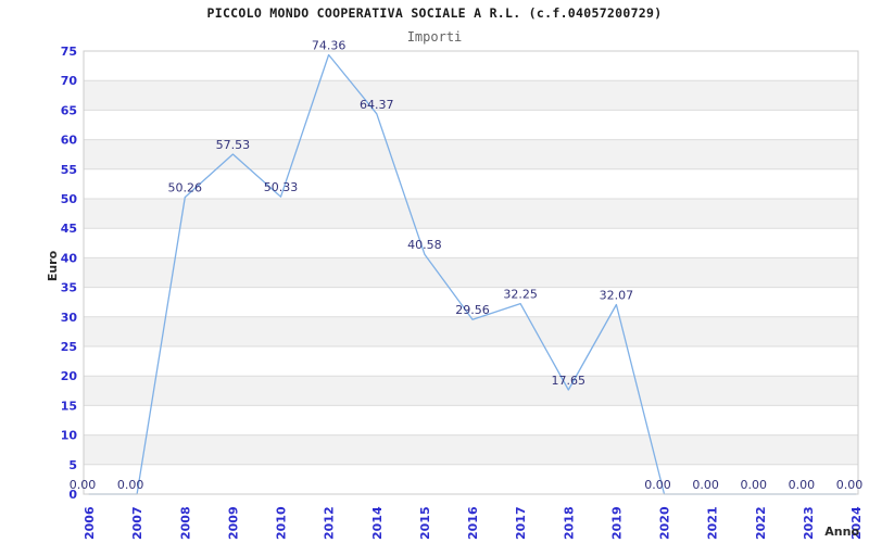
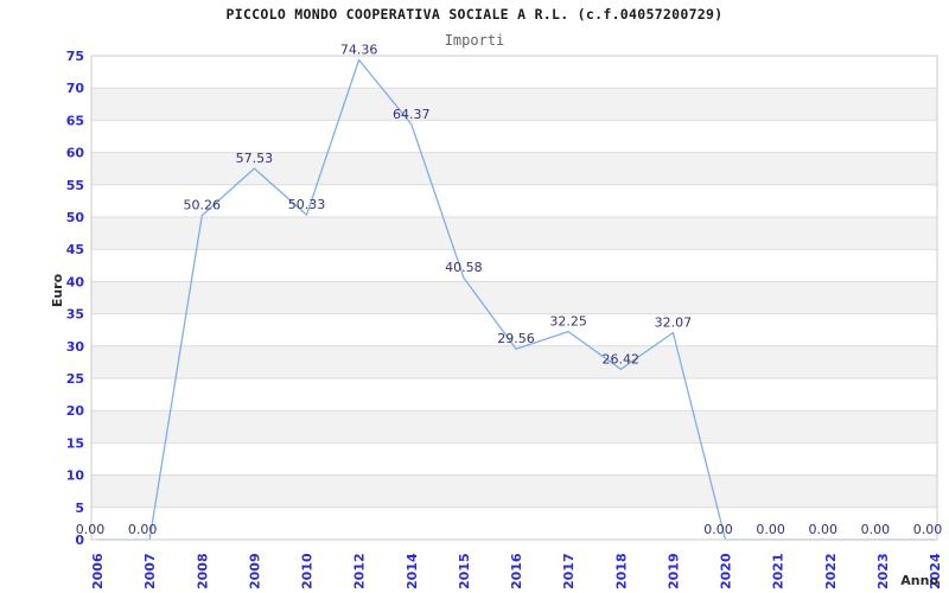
2018: 17.65 -> 26.42
